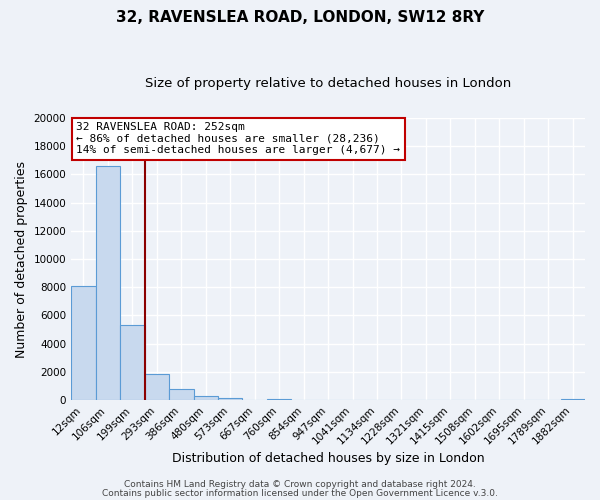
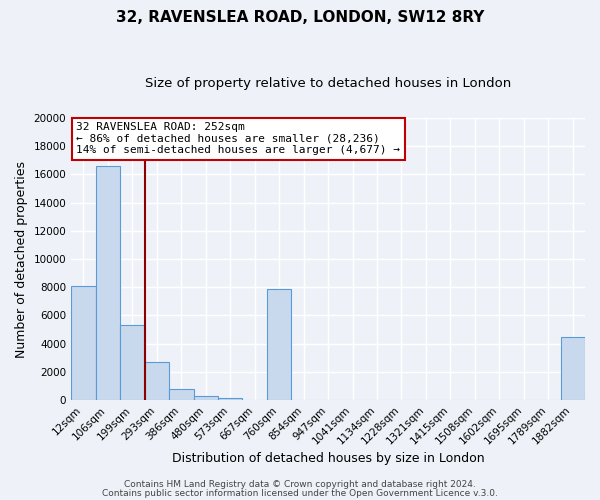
293sqm: 1800 -> 2700
760sqm: 100 -> 7900
1882sqm: 100 -> 4500
